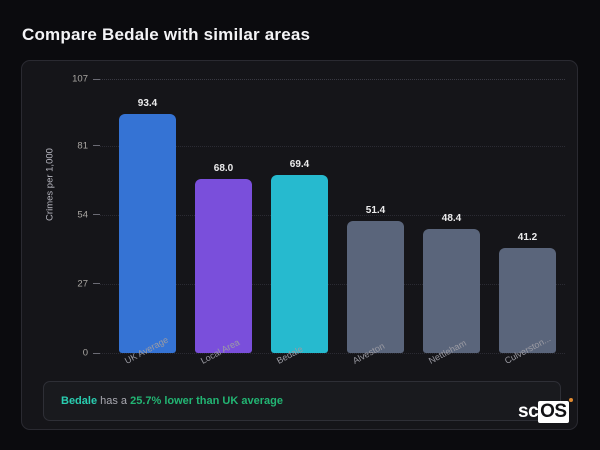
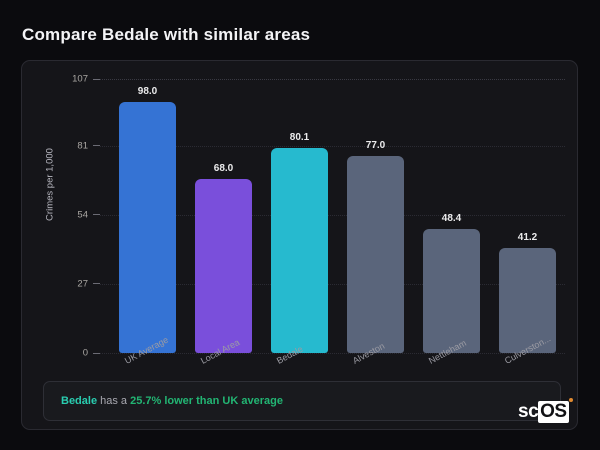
UK Average: 93.4 -> 98.0
Bedale: 69.4 -> 80.1
Alveston: 51.4 -> 77.0
